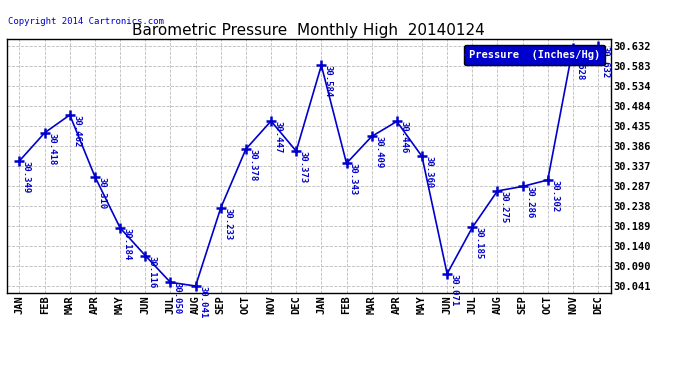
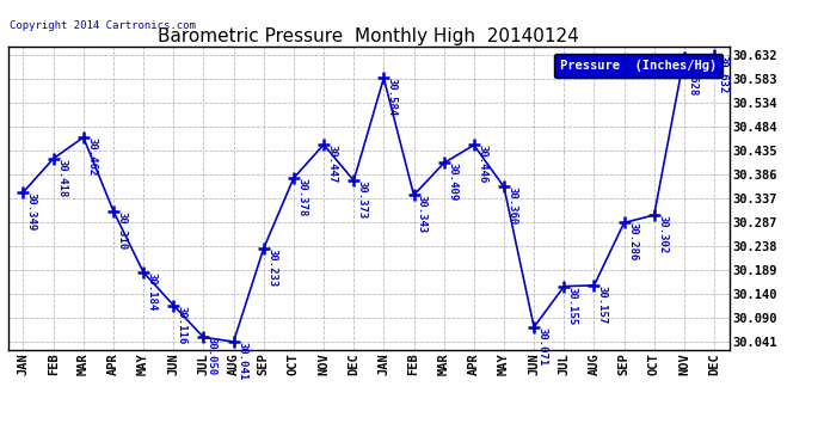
JUL: 30.185 -> 30.155
AUG: 30.275 -> 30.157
